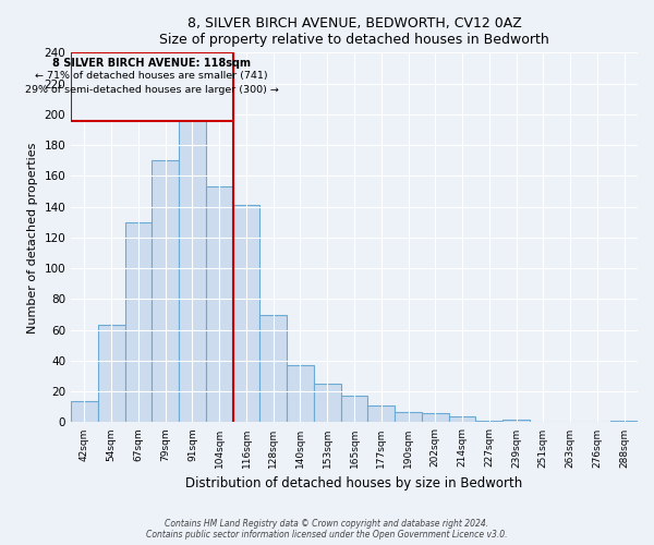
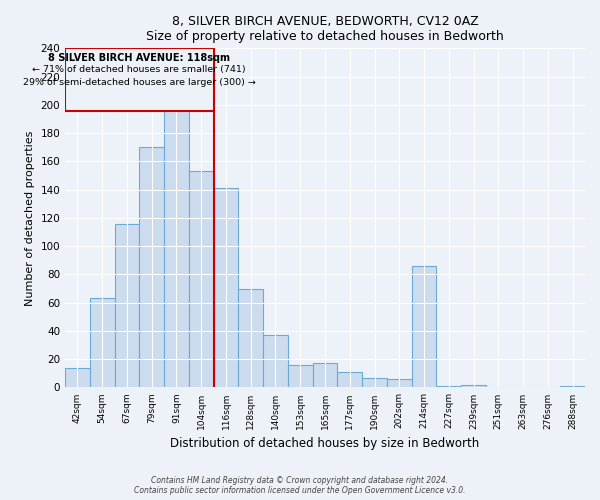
67sqm: 130 -> 116
153sqm: 25 -> 16
214sqm: 4 -> 86
